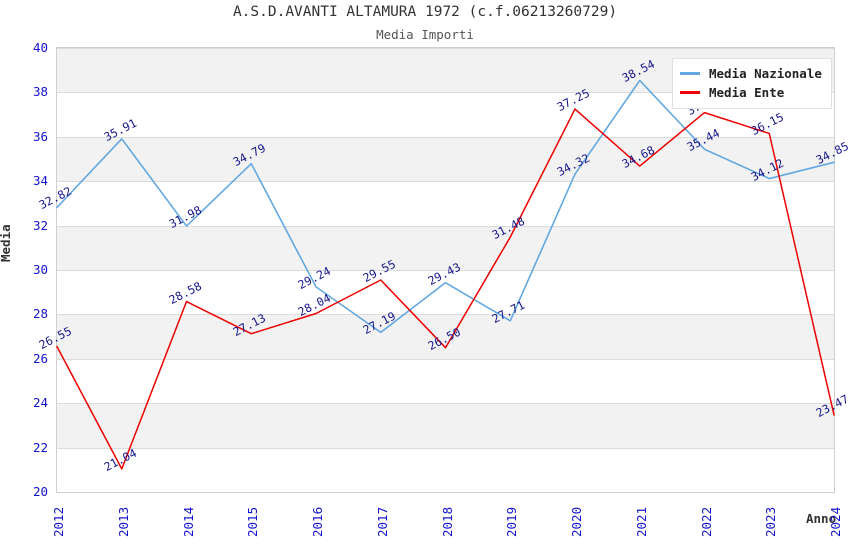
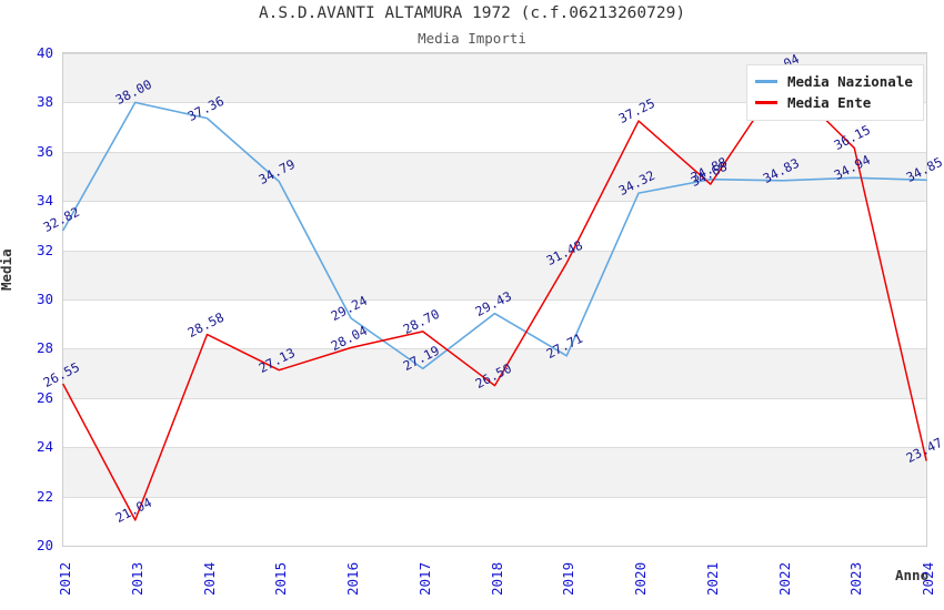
Media Nazionale/2013: 35.91 -> 38.00
Media Nazionale/2014: 31.98 -> 37.36
Media Ente/2017: 29.55 -> 28.70
Media Nazionale/2021: 38.54 -> 34.88
Media Nazionale/2022: 35.44 -> 34.83
Media Ente/2022: 37.09 -> 39.04
Media Nazionale/2023: 34.12 -> 34.94
